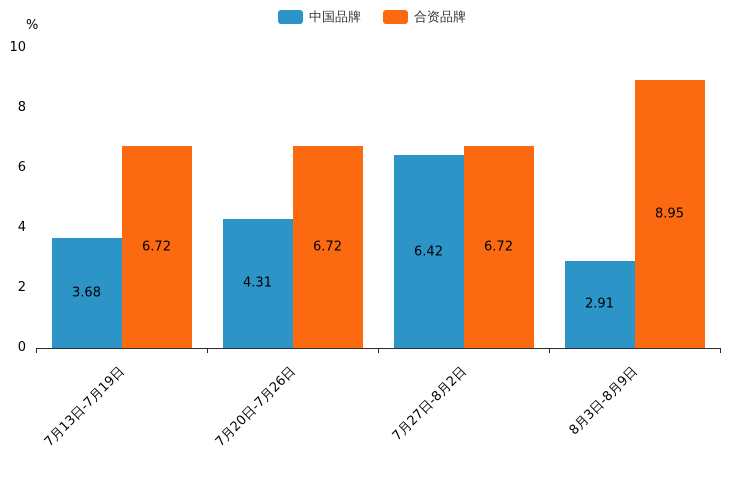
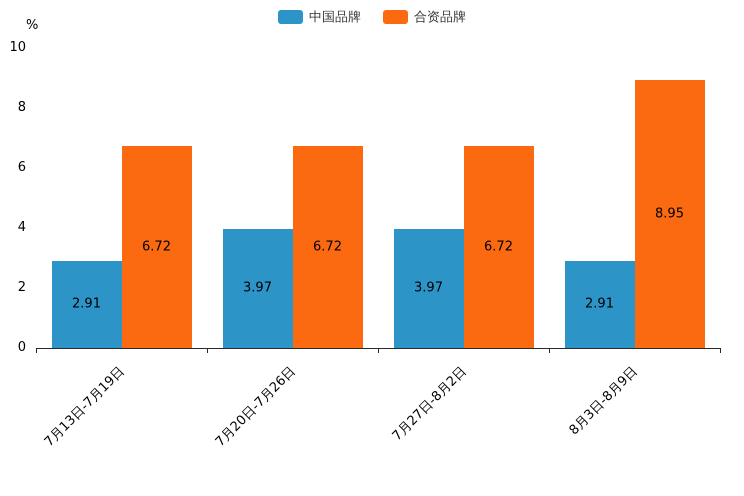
中国品牌/7月13日-7月19日: 3.68 -> 2.91
中国品牌/7月20日-7月26日: 4.31 -> 3.97
中国品牌/7月27日-8月2日: 6.42 -> 3.97
